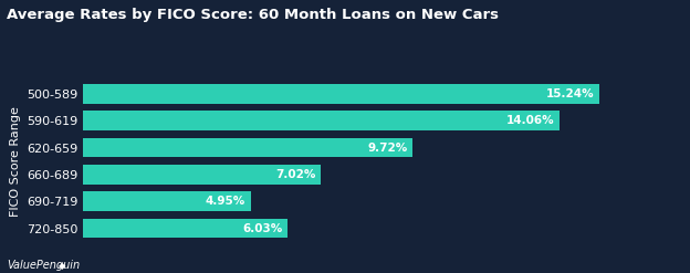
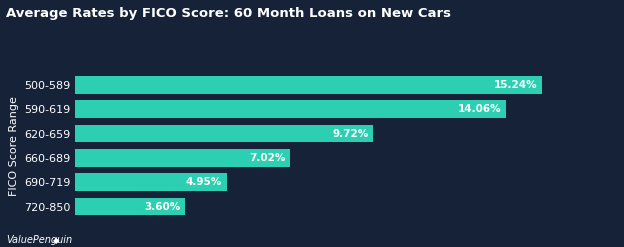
720-850: 6.03% -> 3.60%
